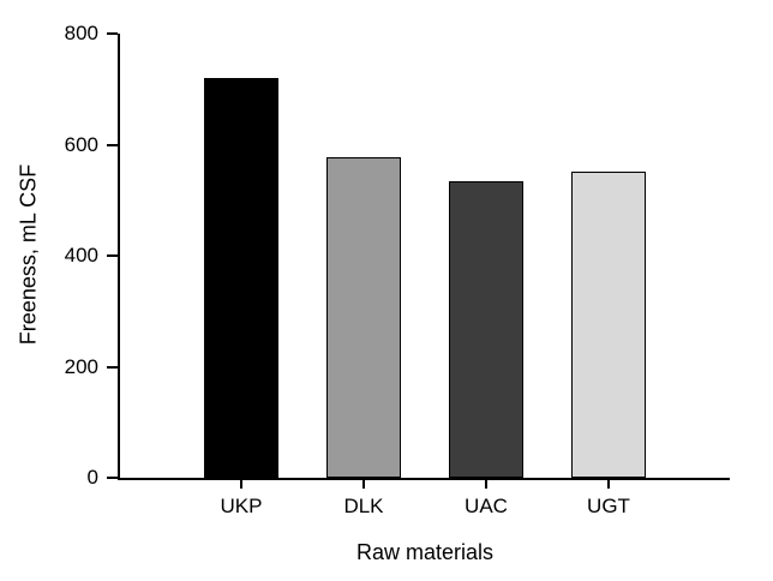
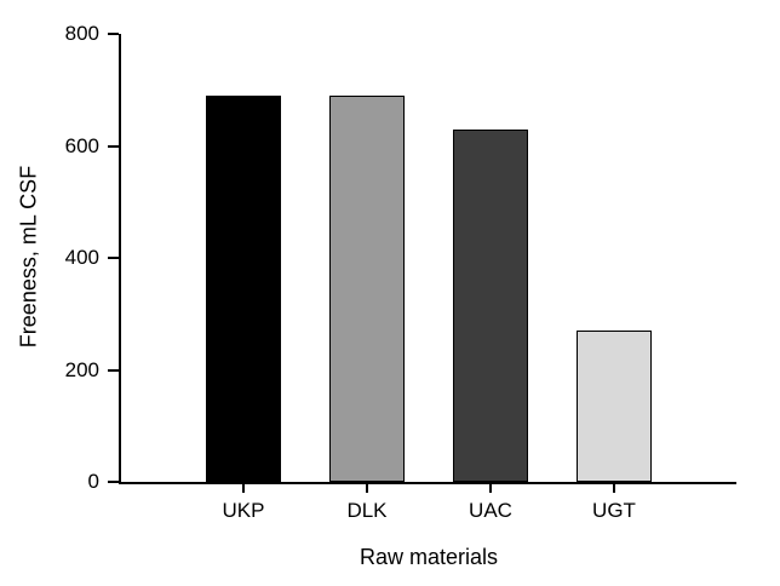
UKP: 720 -> 690
DLK: 580 -> 690
UAC: 530 -> 630
UGT: 550 -> 270
